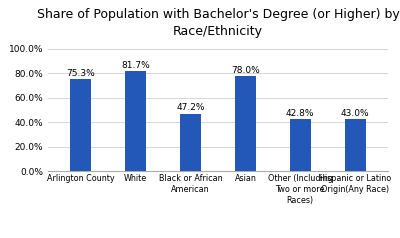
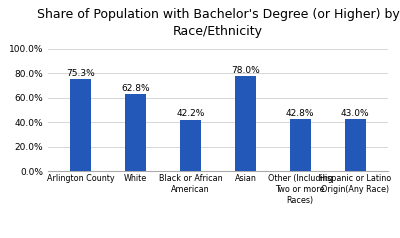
White: 81.7% -> 62.8%
Black or African American: 47.2% -> 42.2%
